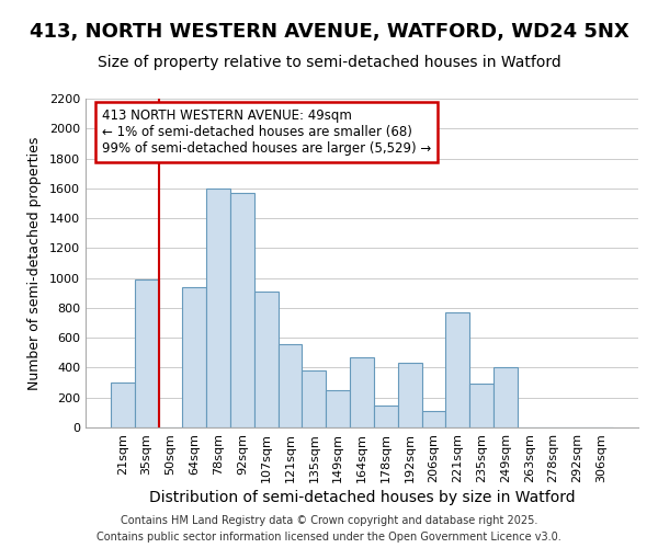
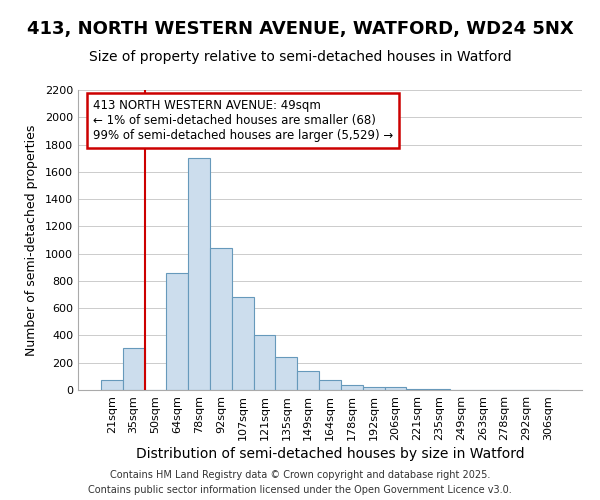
21sqm: 300 -> 70
35sqm: 990 -> 310
64sqm: 940 -> 860
78sqm: 1600 -> 1700
92sqm: 1570 -> 1040
107sqm: 910 -> 680
121sqm: 560 -> 400
135sqm: 380 -> 240
149sqm: 250 -> 140
164sqm: 470 -> 80
178sqm: 150 -> 40
192sqm: 430 -> 20
206sqm: 110 -> 20
221sqm: 770 -> 10
235sqm: 290 -> 0
249sqm: 400 -> 0
